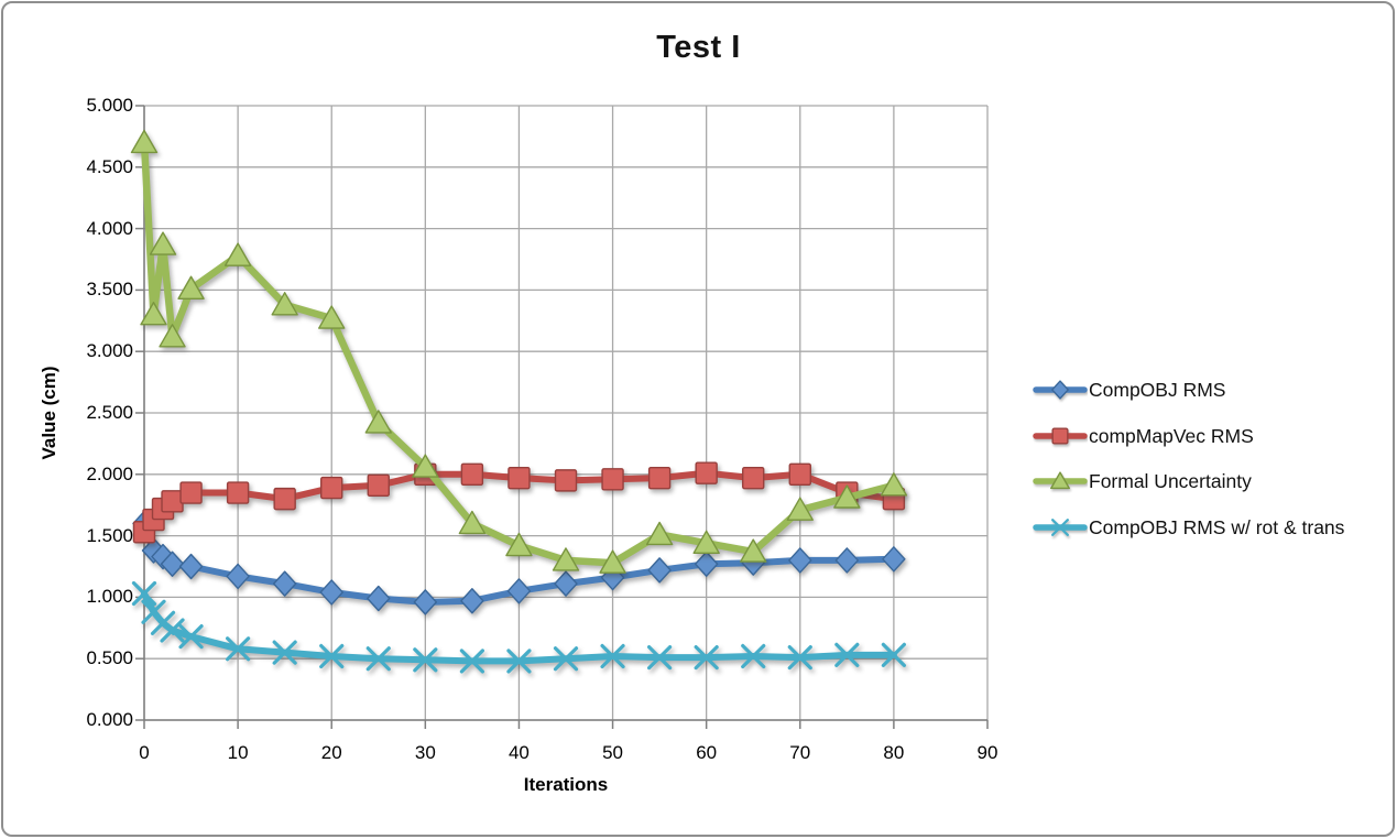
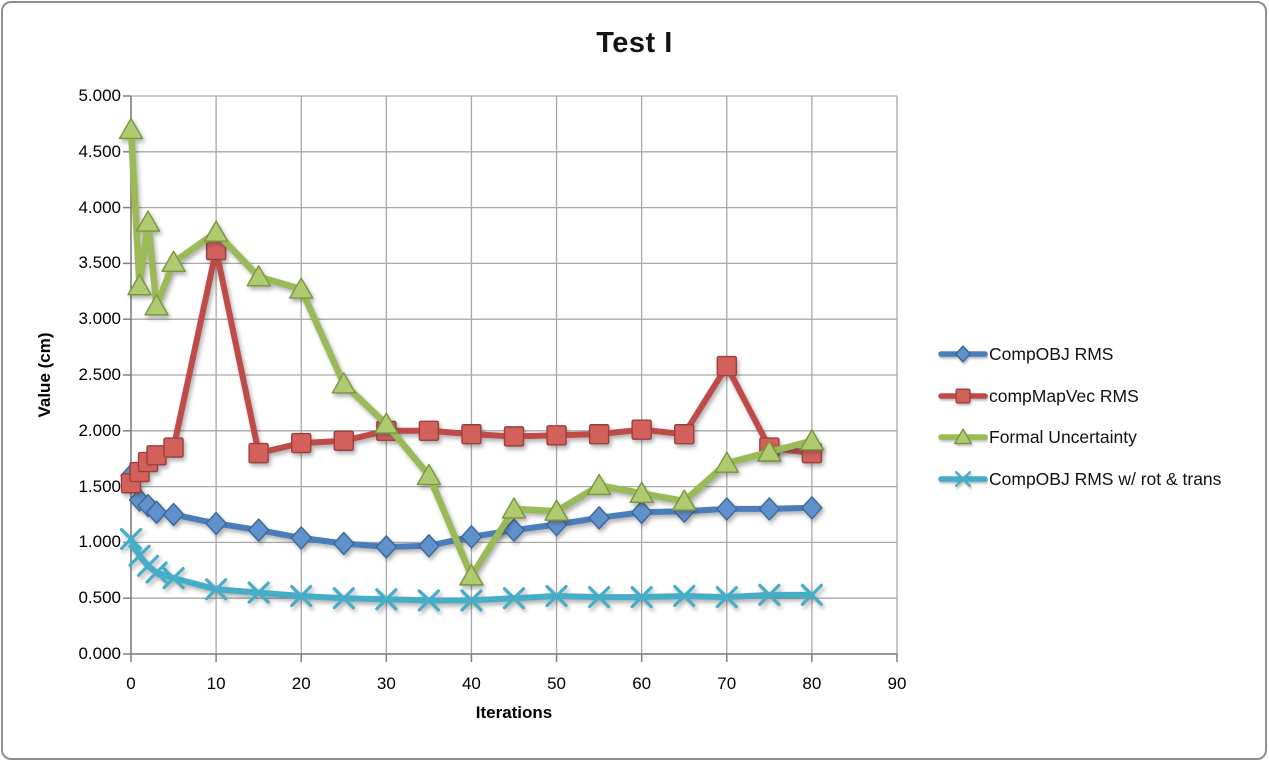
compMapVec RMS/10: 1.85 -> 3.62
Formal Uncertainty/40: 1.42 -> 0.70
compMapVec RMS/70: 2.00 -> 2.58
